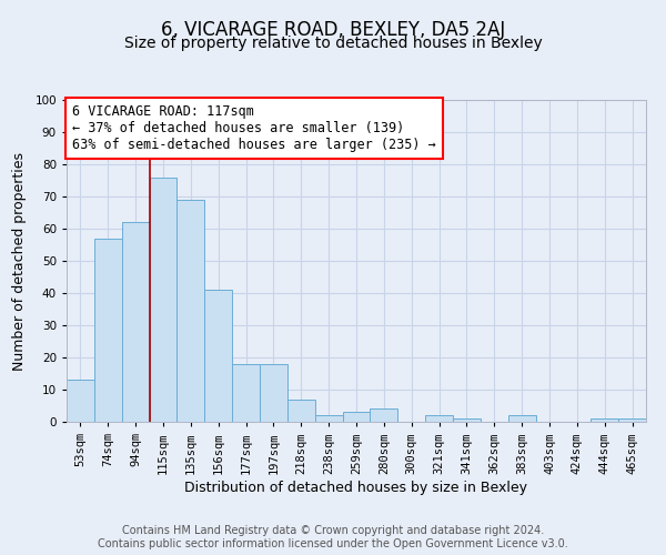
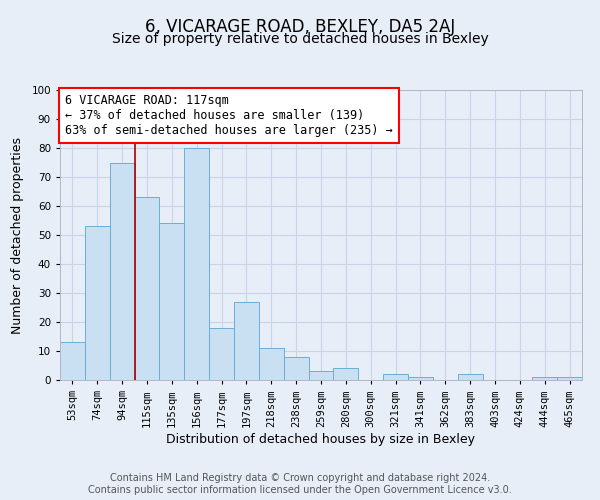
74sqm: 57 -> 53
94sqm: 62 -> 75
115sqm: 76 -> 63
135sqm: 69 -> 54
156sqm: 41 -> 80
197sqm: 18 -> 27
218sqm: 7 -> 11
238sqm: 2 -> 8
